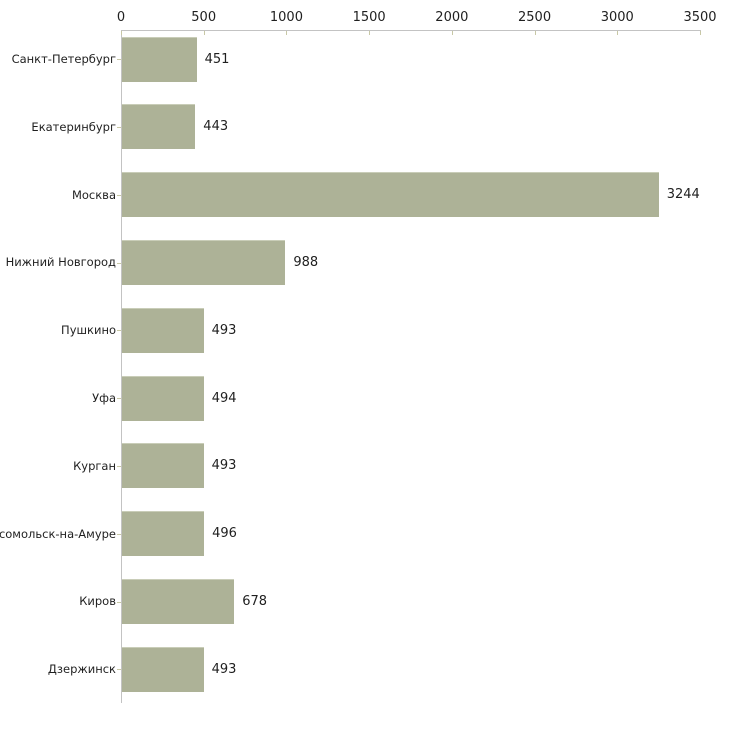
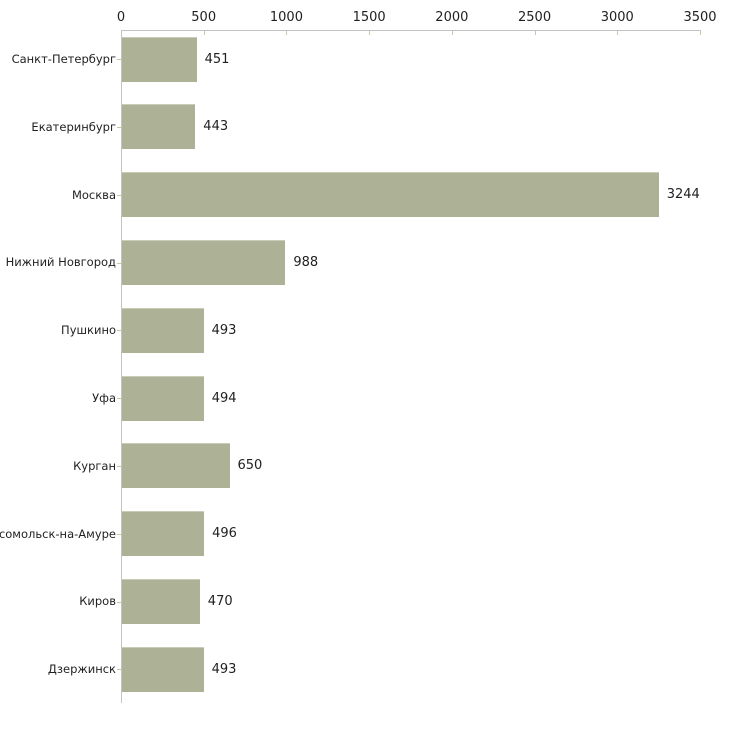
Курган: 493 -> 650
Киров: 678 -> 470
